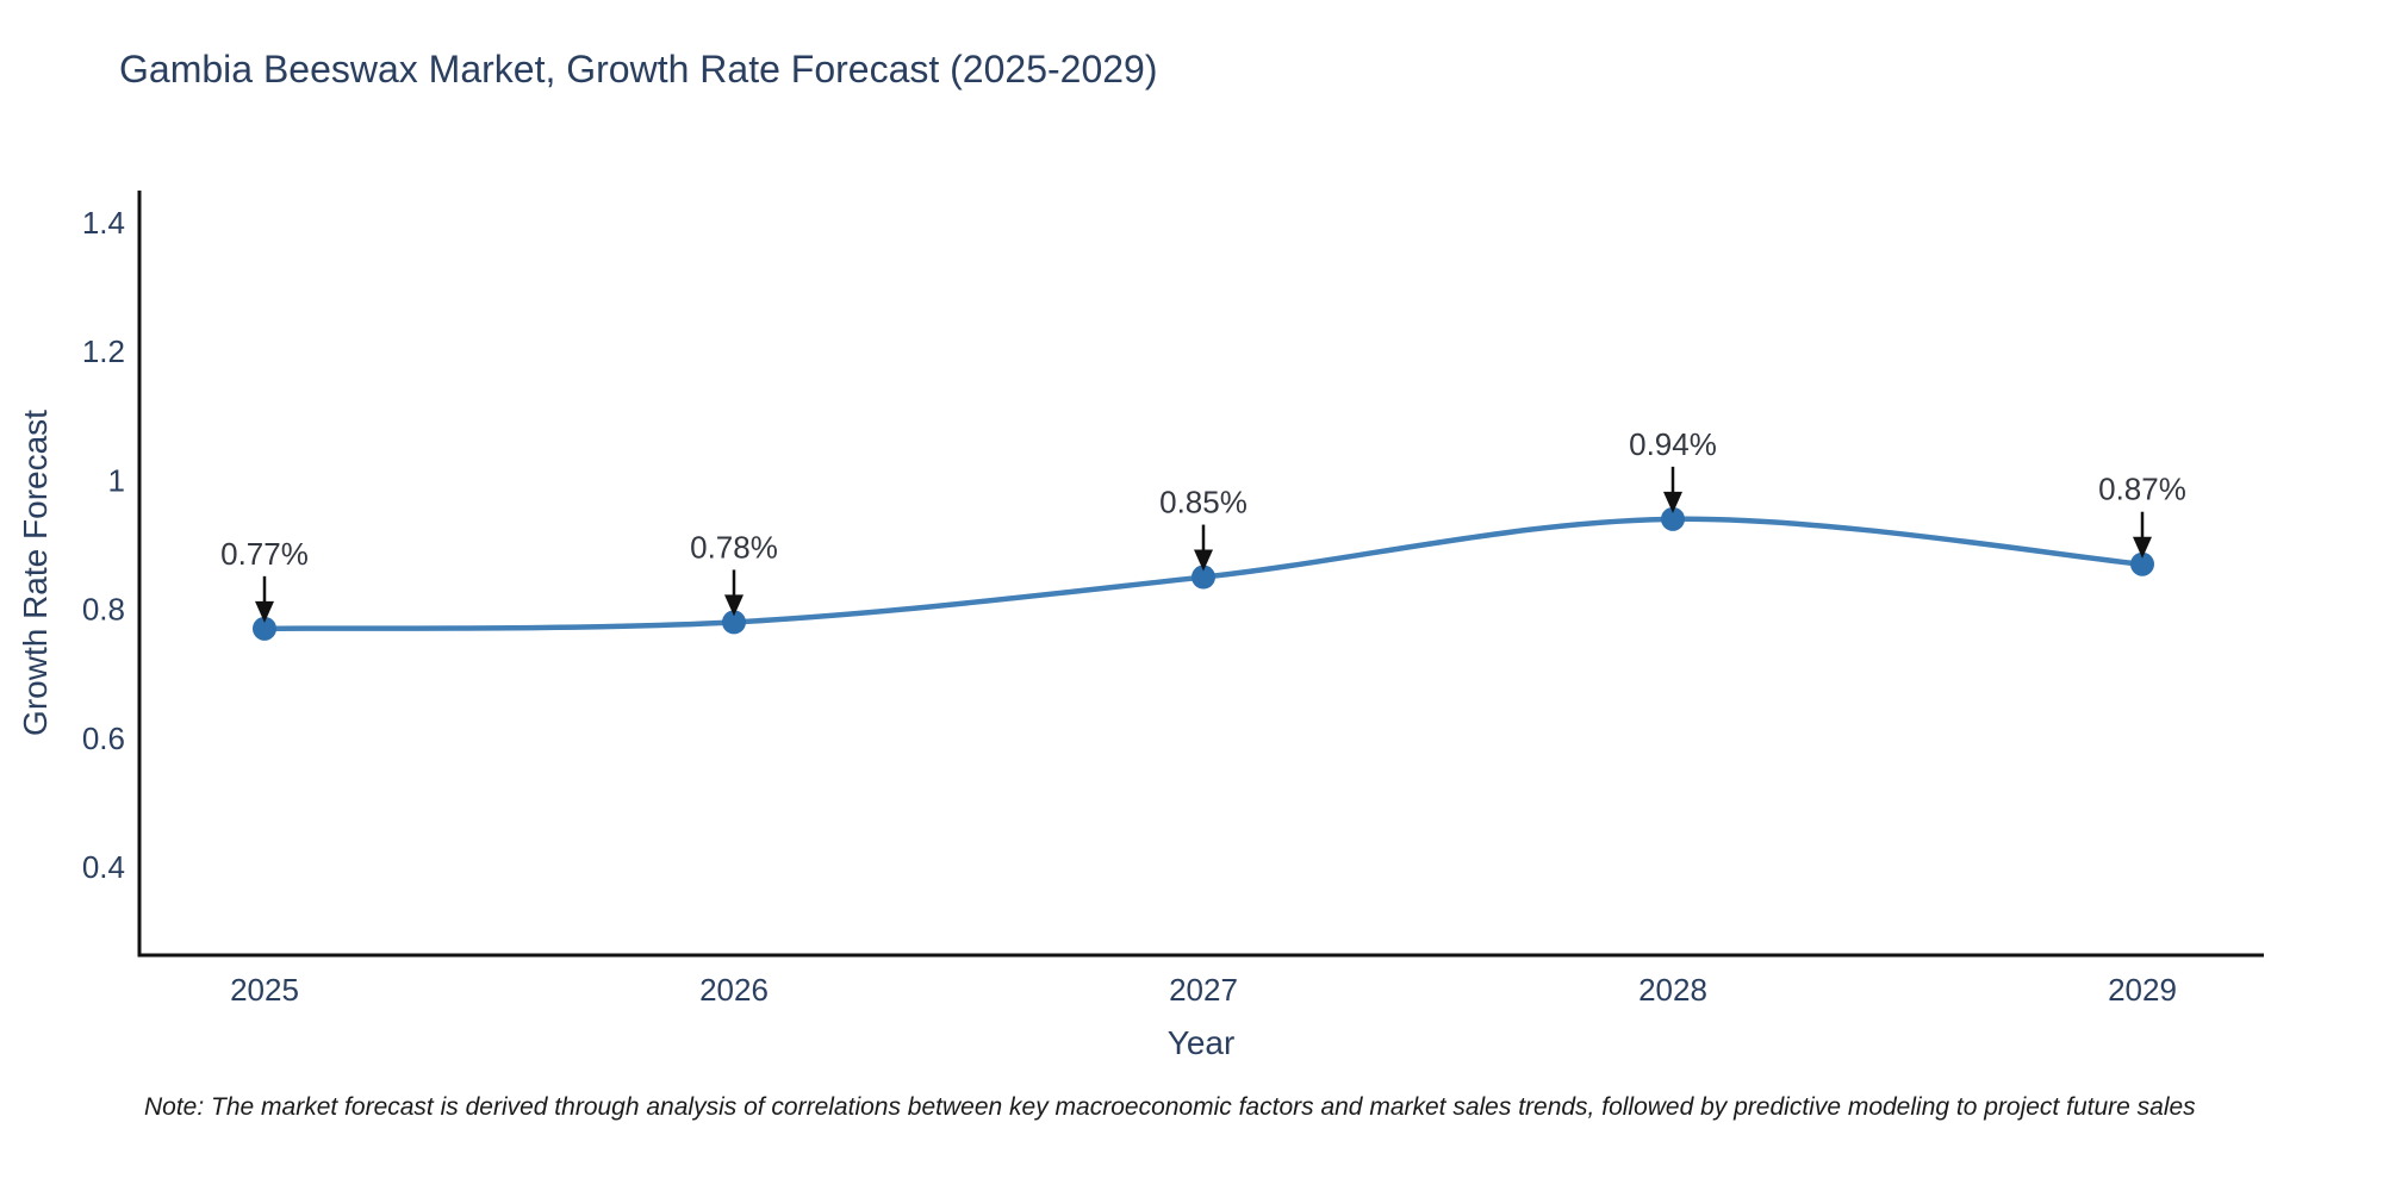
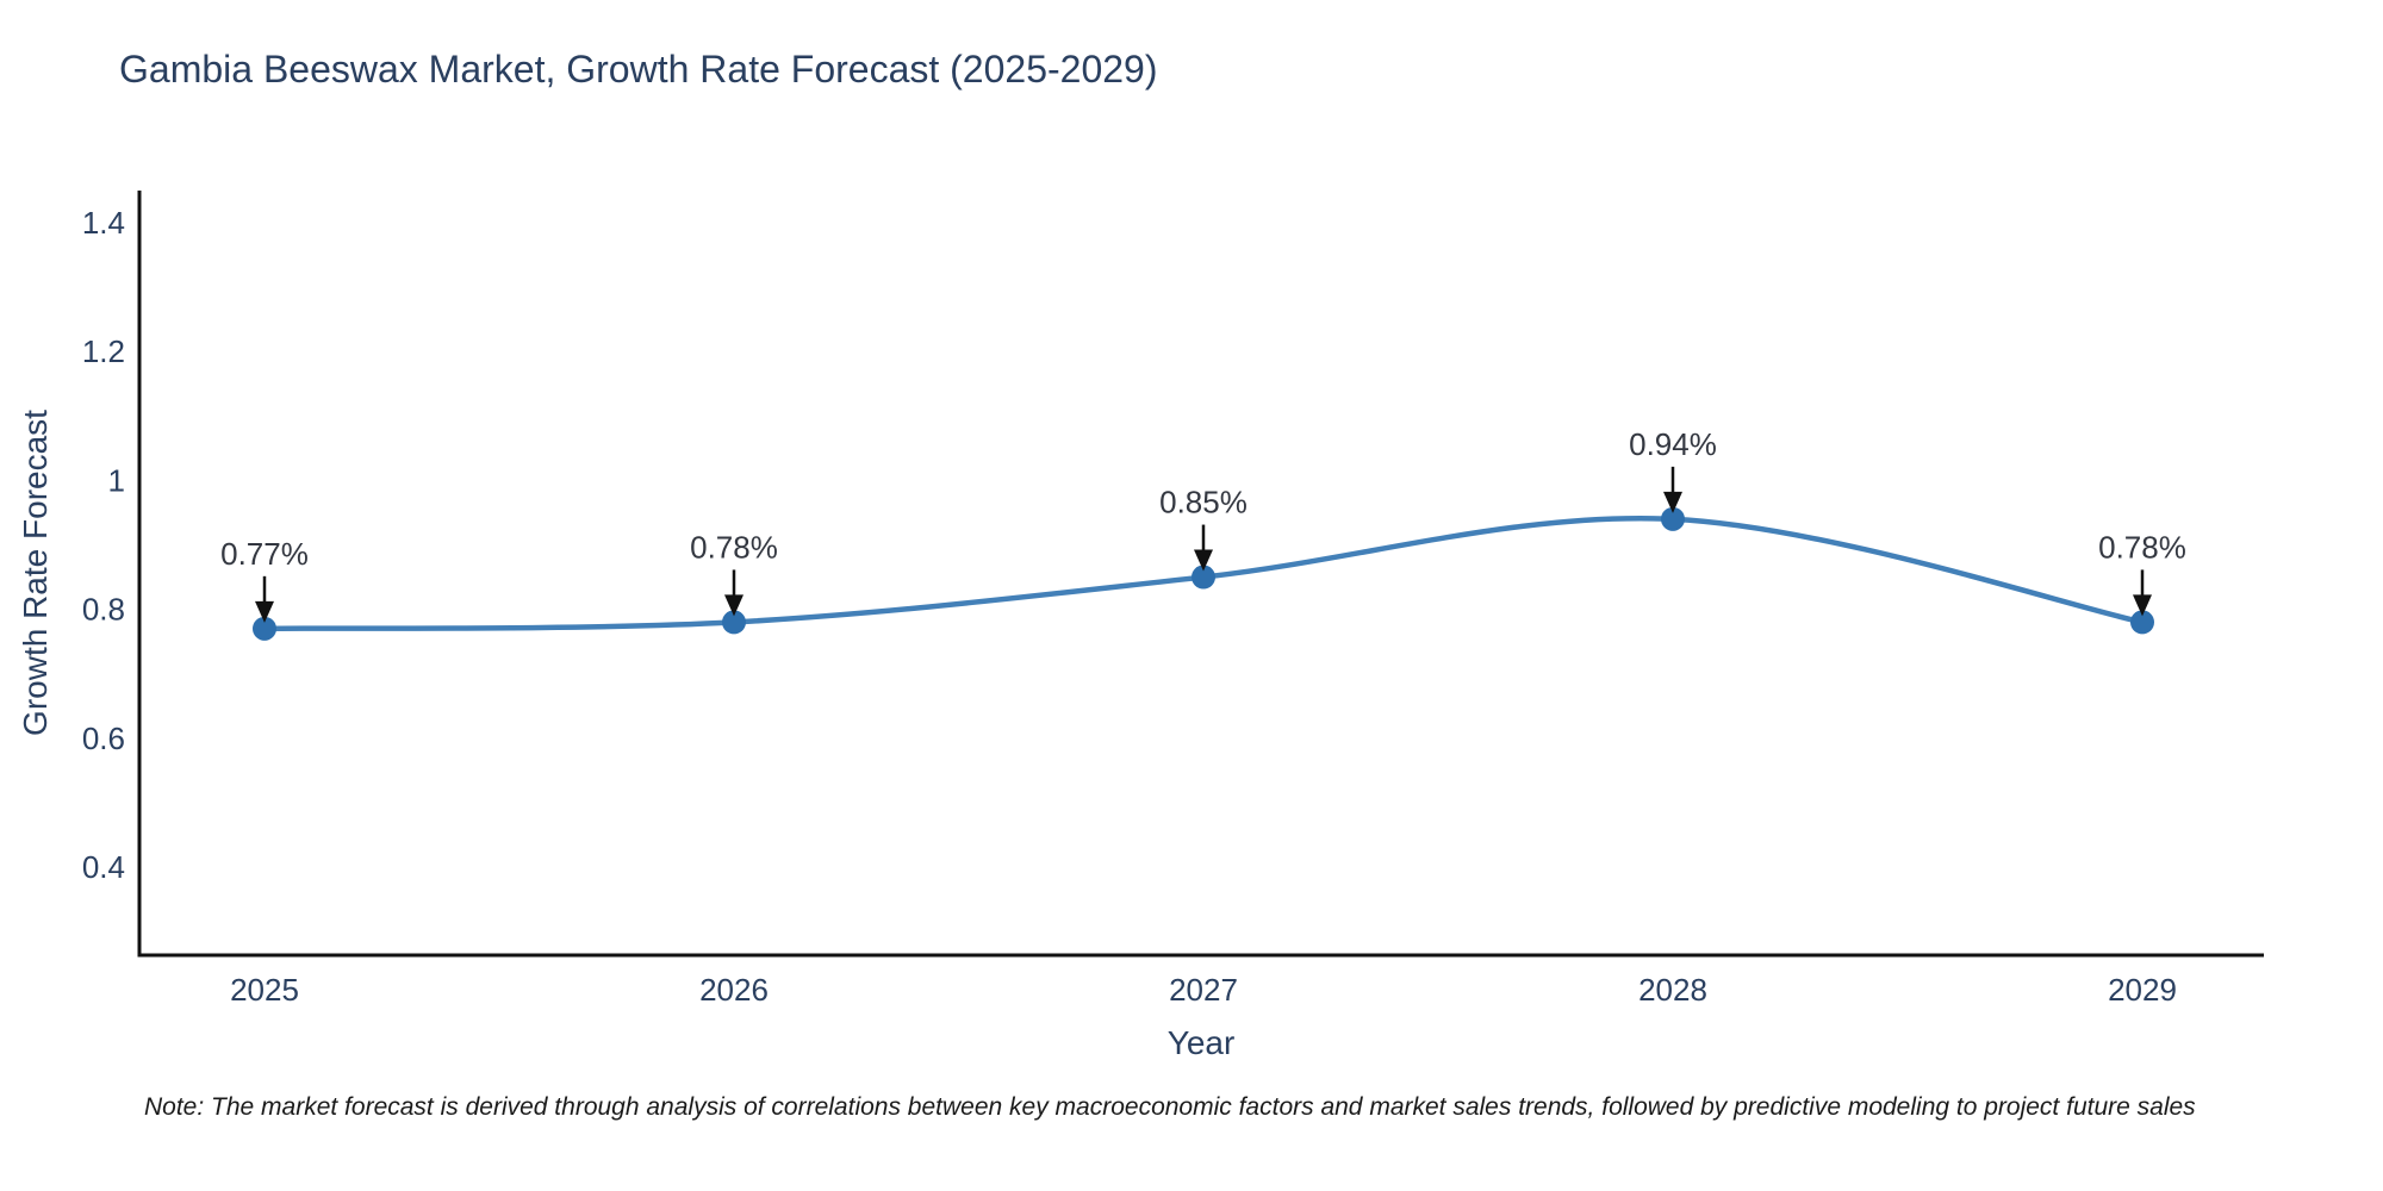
2029: 0.87% -> 0.78%
